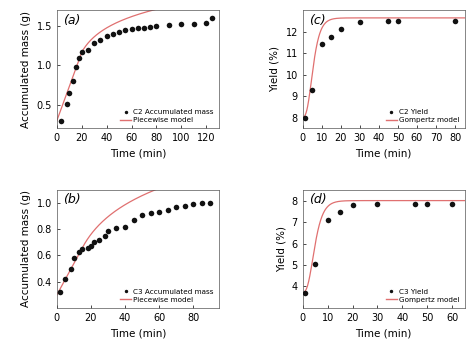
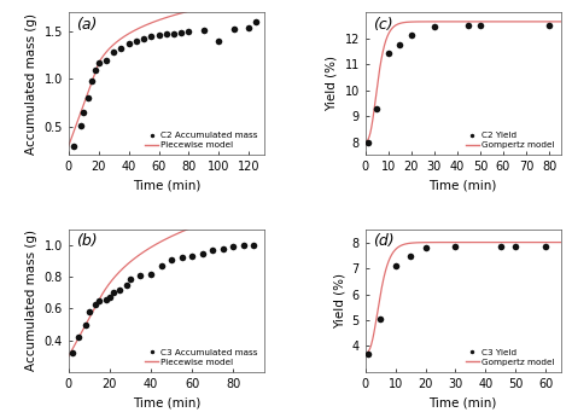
C2 Accumulated mass/100: 1.53 -> 1.40
